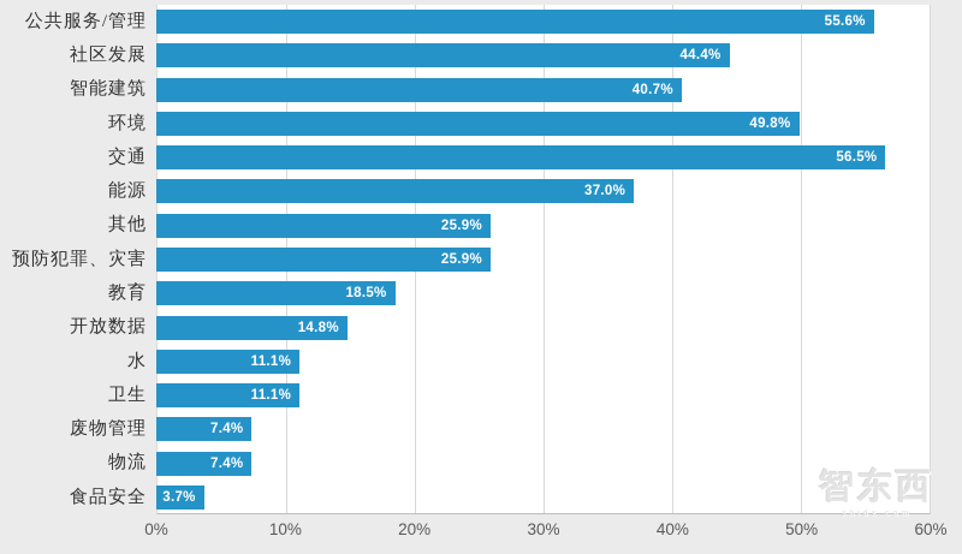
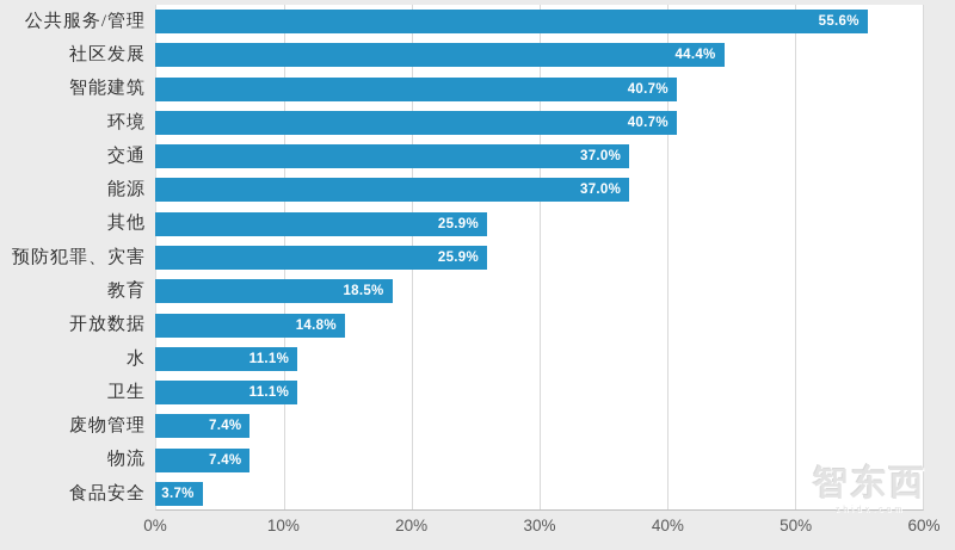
环境: 49.8% -> 40.7%
交通: 56.5% -> 37.0%
